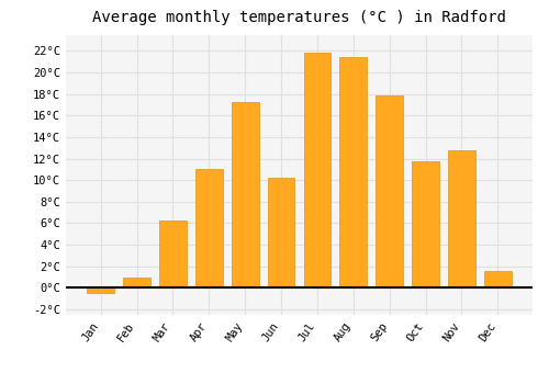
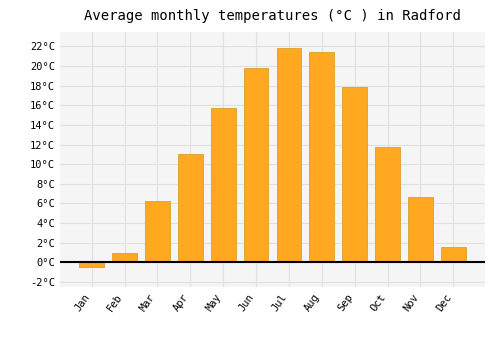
May: 17.2°C -> 15.7°C
Jun: 10.2°C -> 19.8°C
Nov: 12.8°C -> 6.7°C
